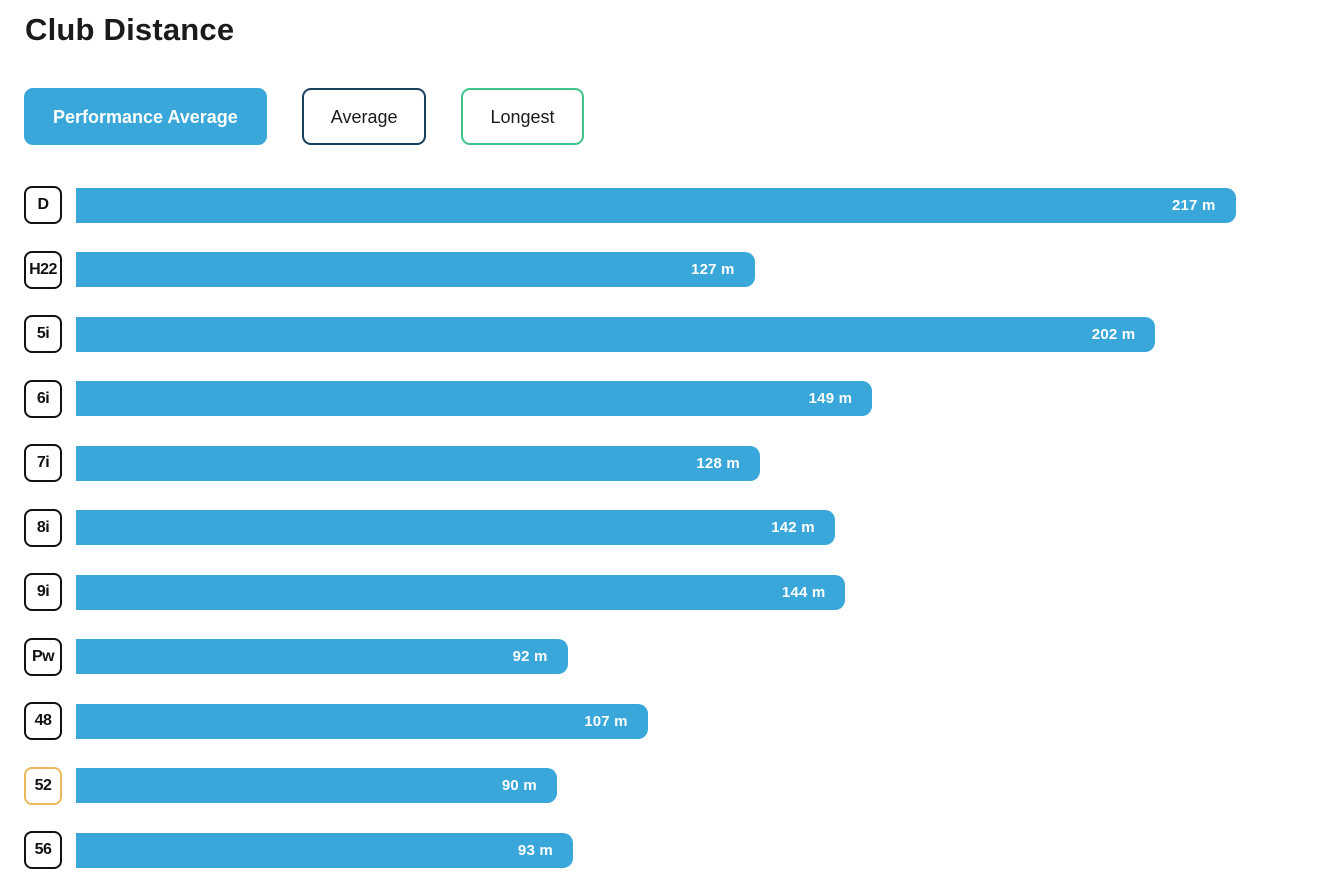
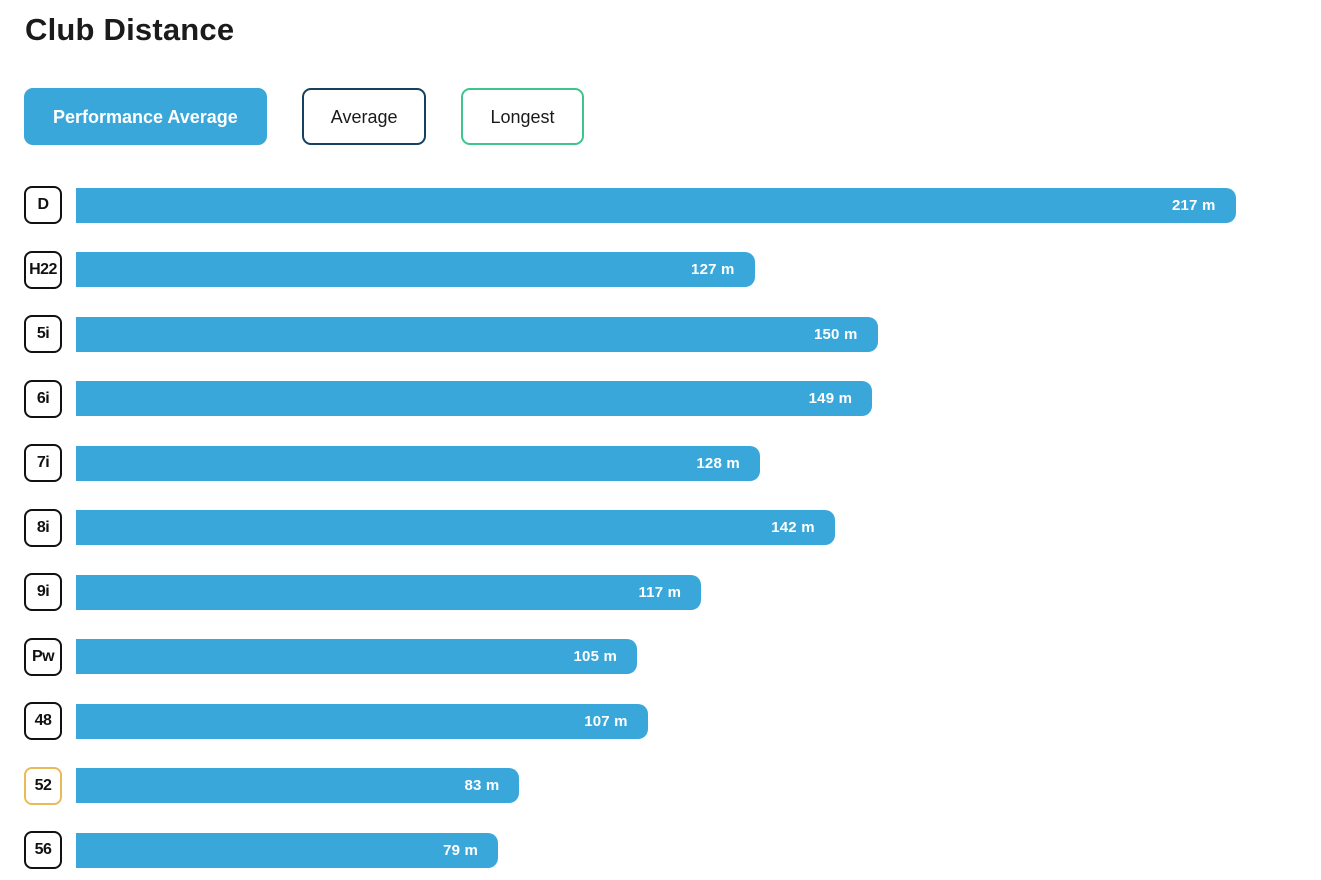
5i: 202 -> 150
9i: 144 -> 117
Pw: 92 -> 105
52: 90 -> 83
56: 93 -> 79
